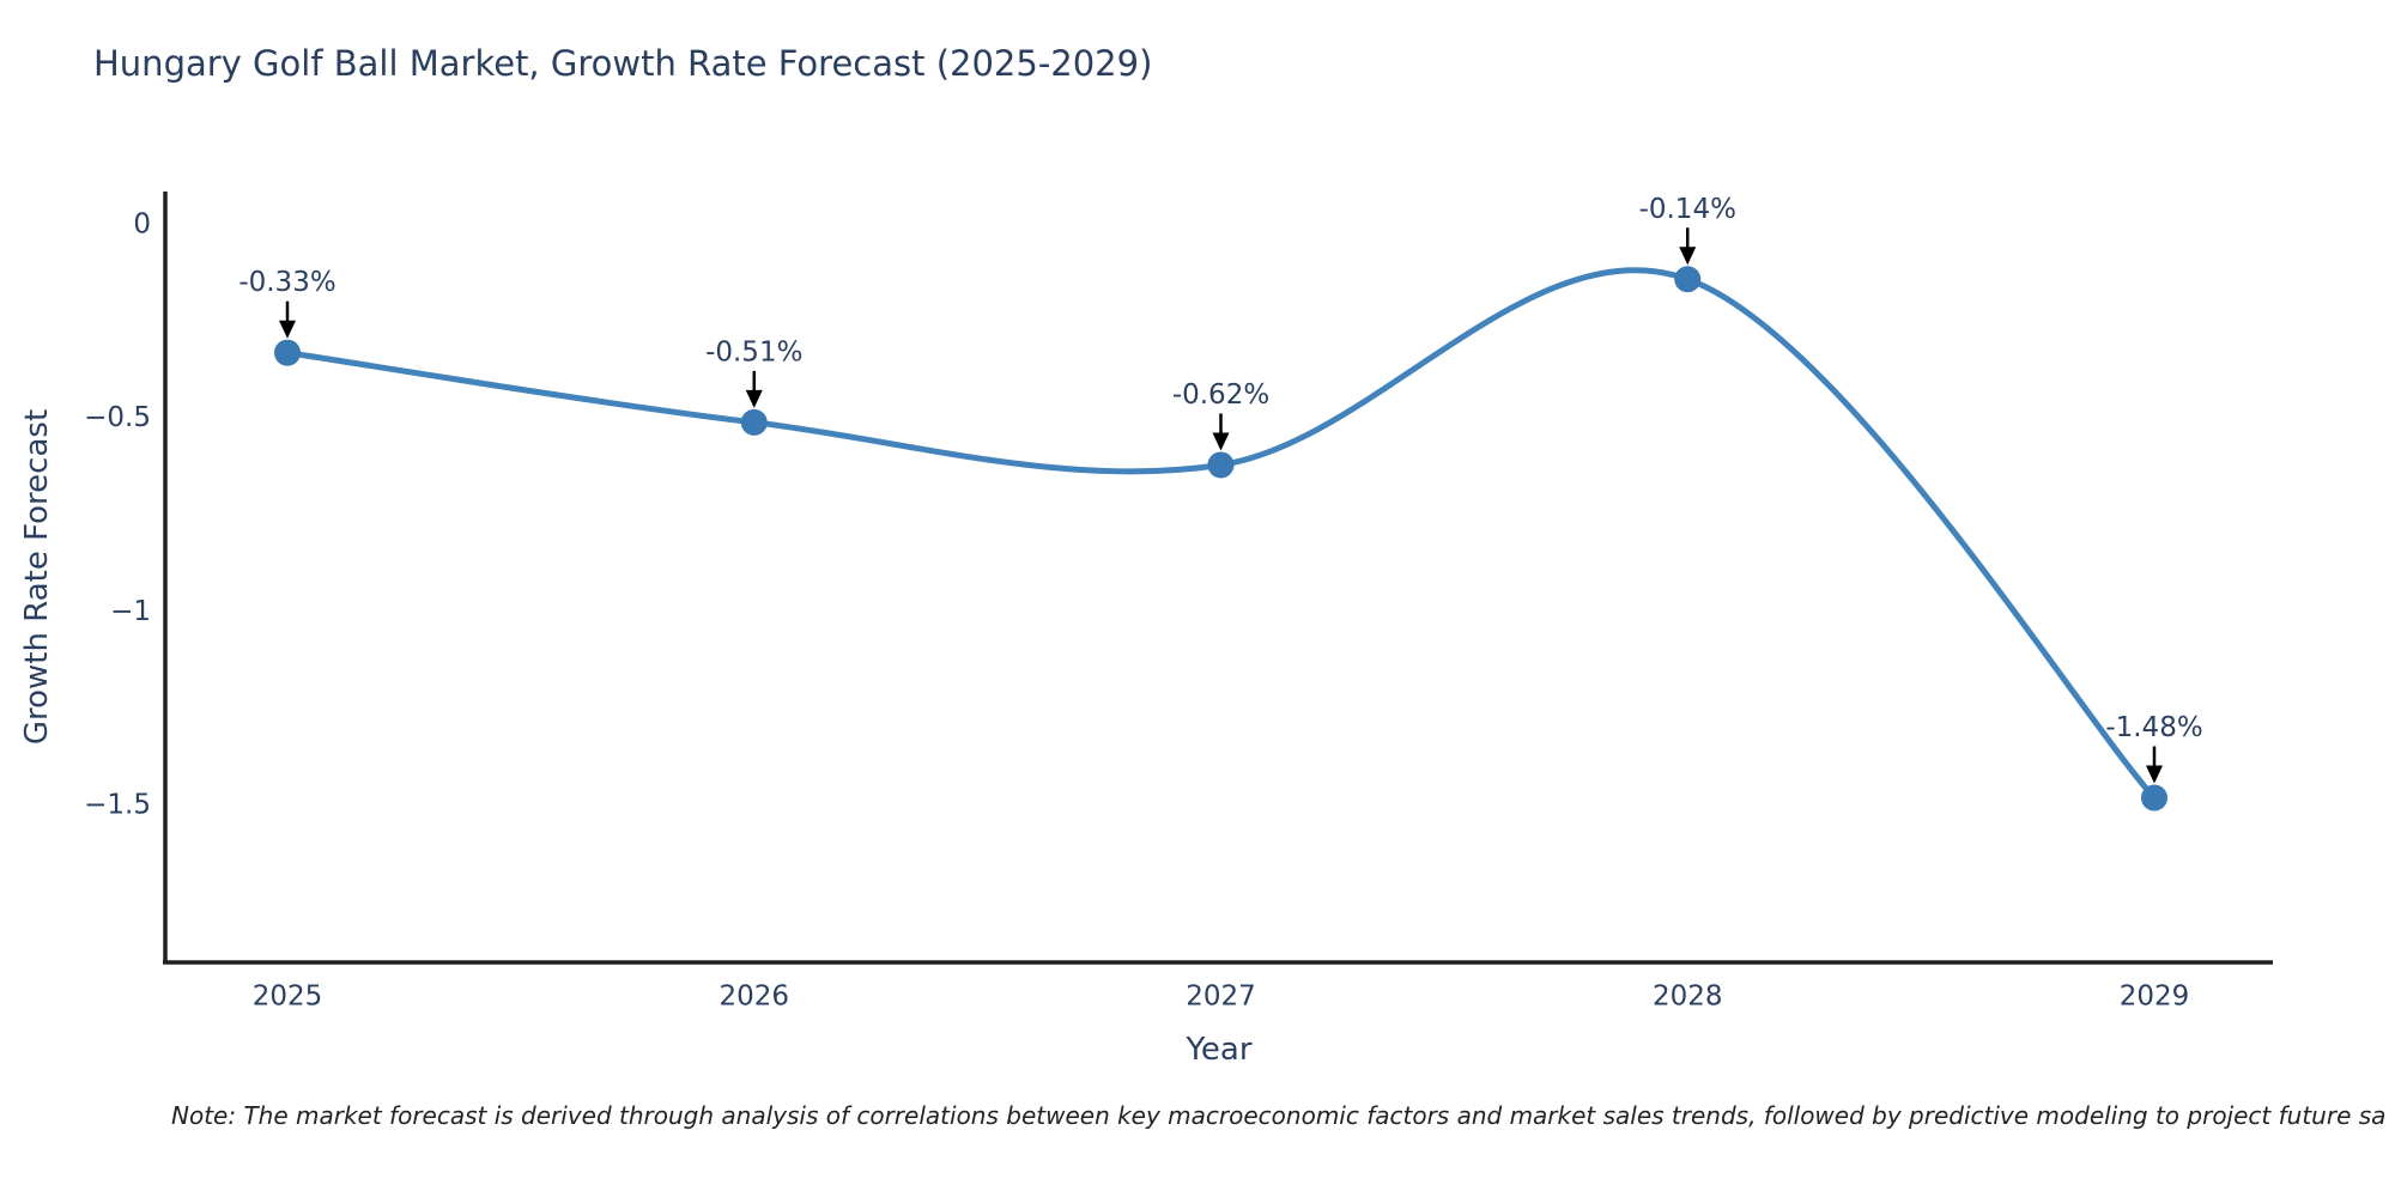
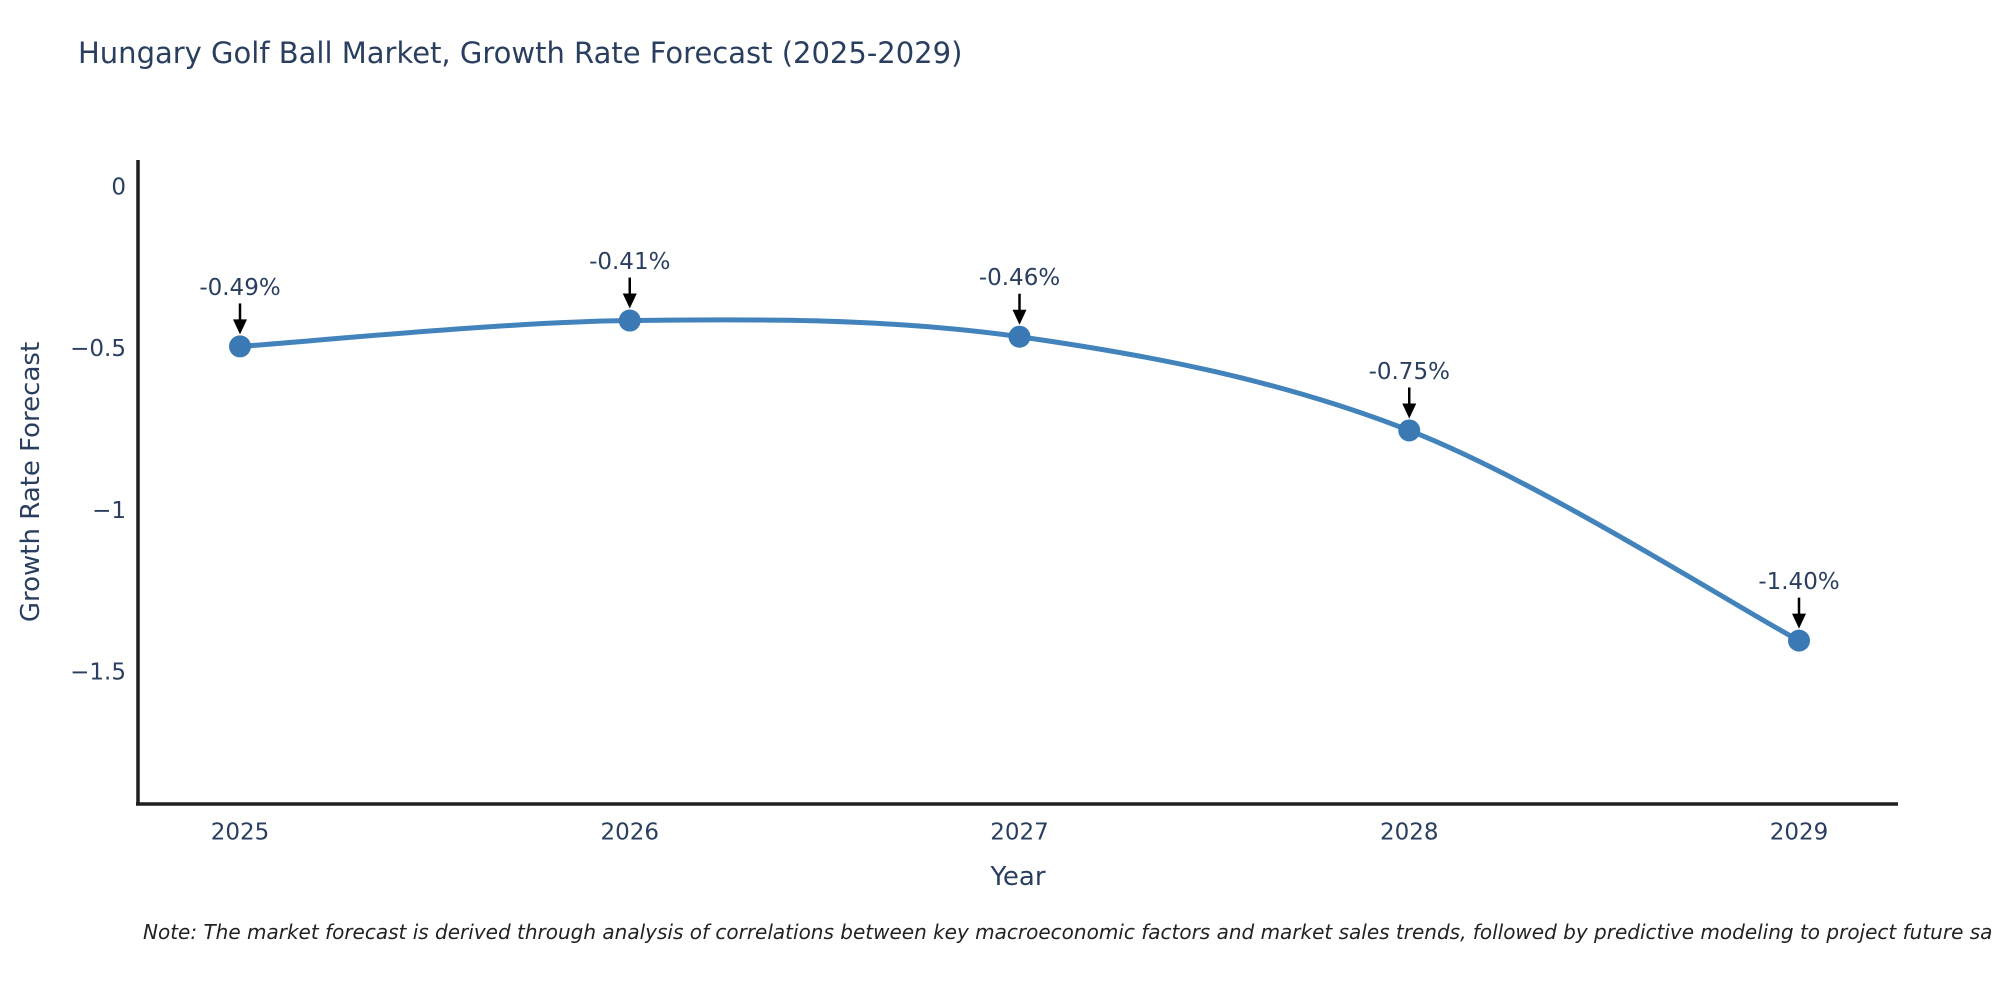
2025: -0.33% -> -0.49%
2026: -0.51% -> -0.41%
2027: -0.62% -> -0.46%
2028: -0.14% -> -0.75%
2029: -1.48% -> -1.40%
